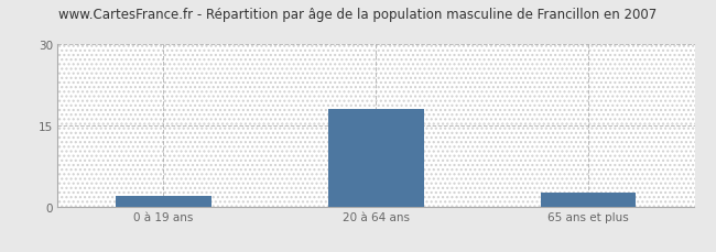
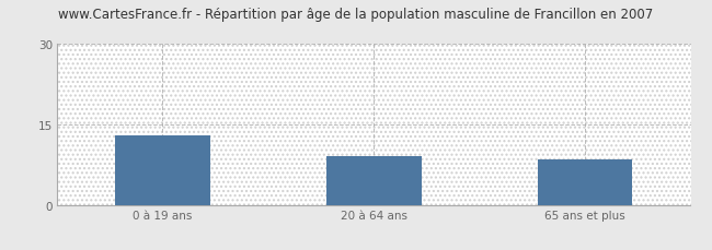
0 à 19 ans: 2.0 -> 13.0
20 à 64 ans: 18.0 -> 9.0
65 ans et plus: 2.5 -> 8.5
